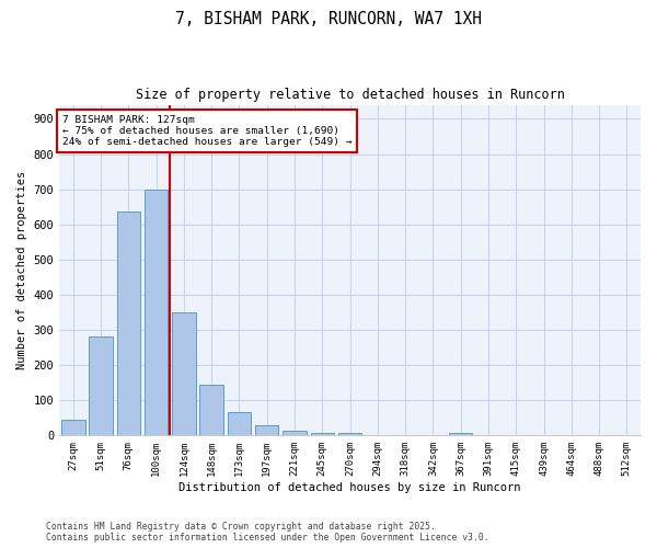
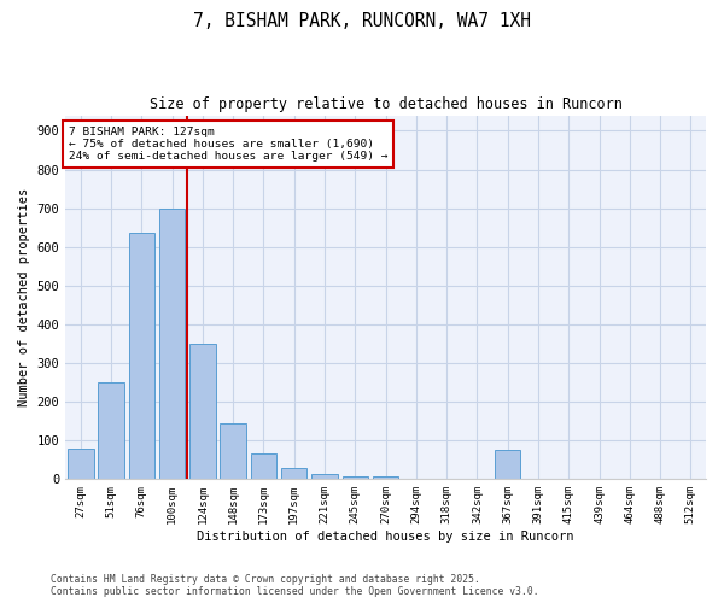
27sqm: 45 -> 80
51sqm: 282 -> 250
367sqm: 8 -> 75
